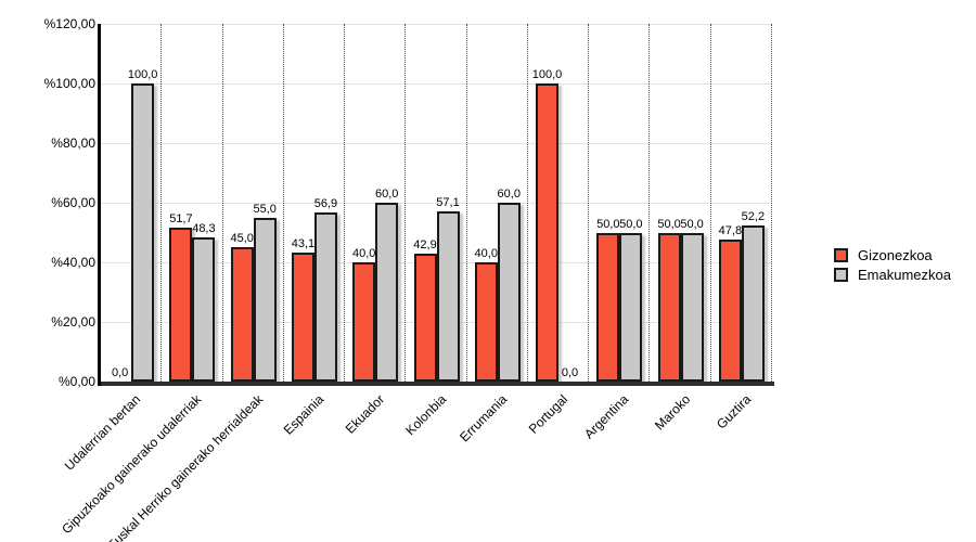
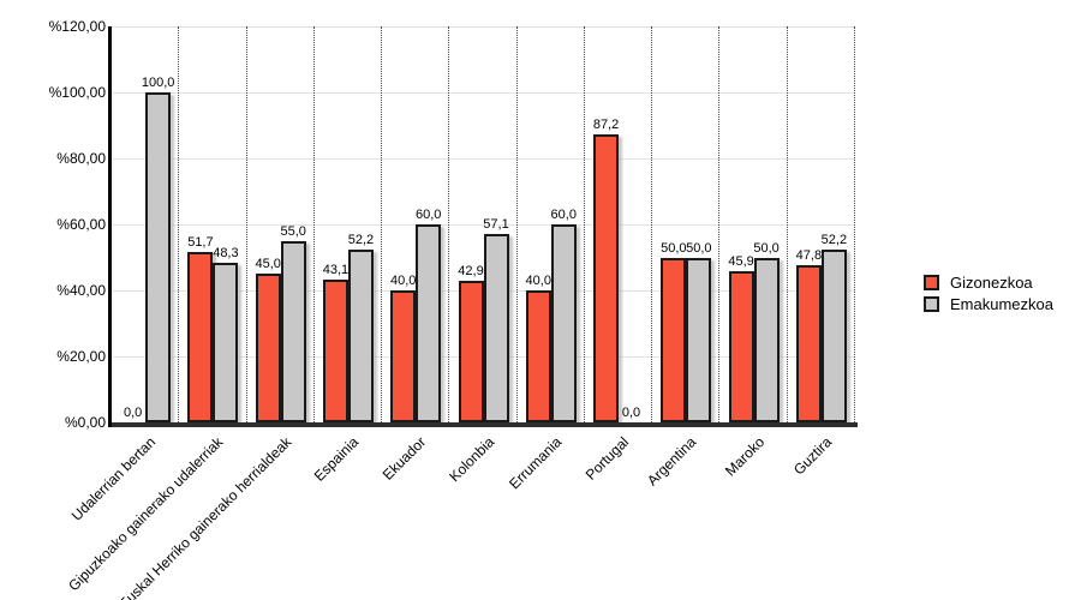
Emakumezkoa/Espainia: 56,9 -> 52,2
Gizonezkoa/Portugal: 100,0 -> 87,2
Gizonezkoa/Maroko: 50,0 -> 45,9
